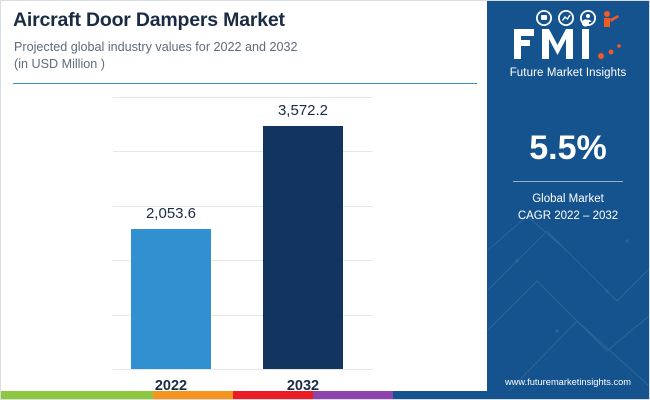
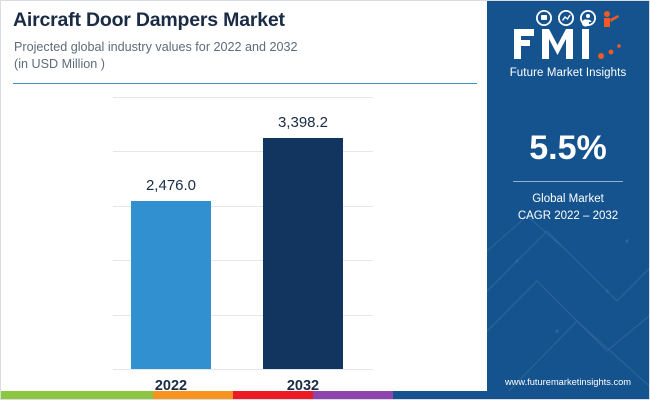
2022: 2,053.6 -> 2,476.0
2032: 3,572.2 -> 3,398.2
